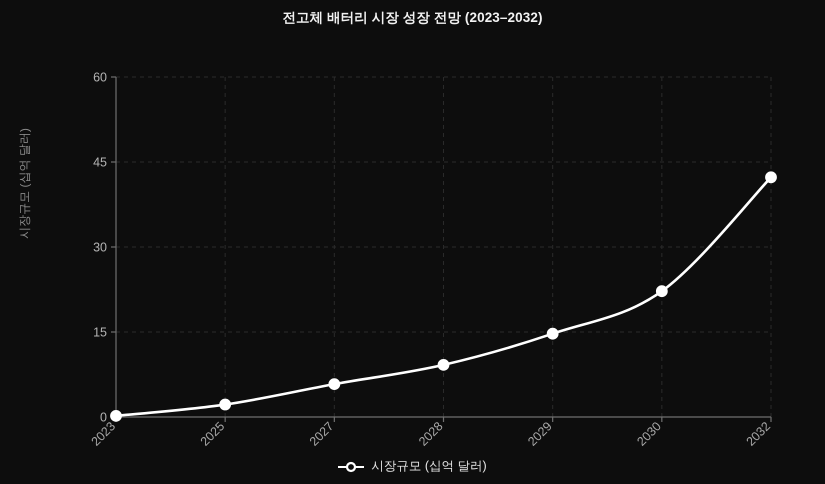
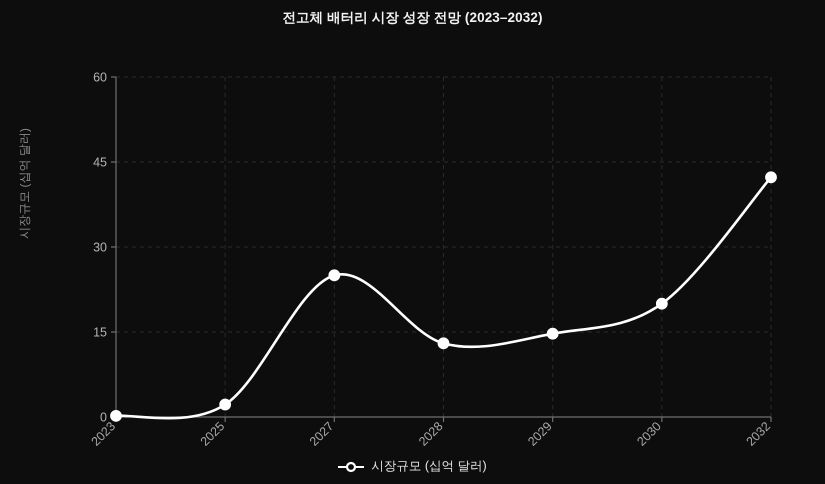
2027: 6 -> 25
2028: 9 -> 13
2030: 22 -> 20
